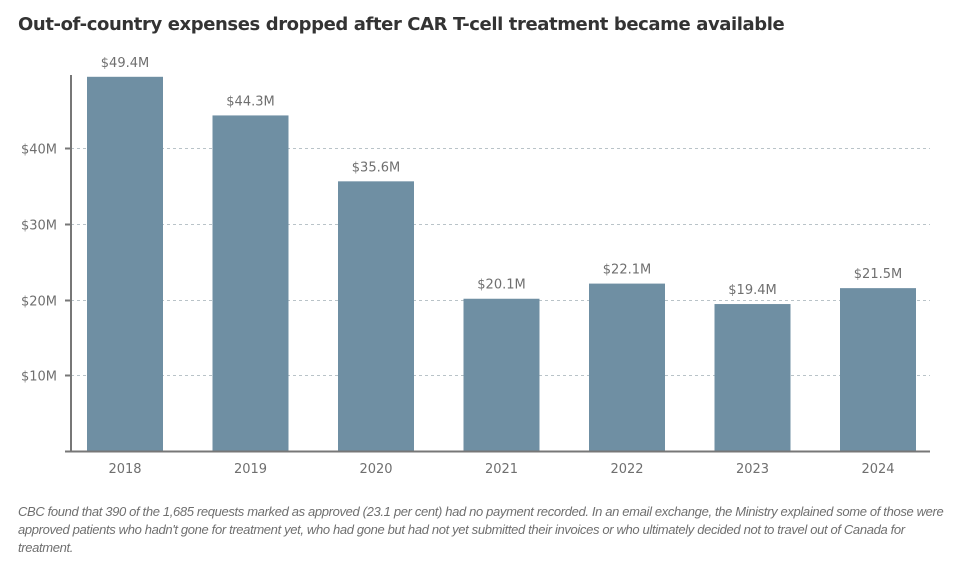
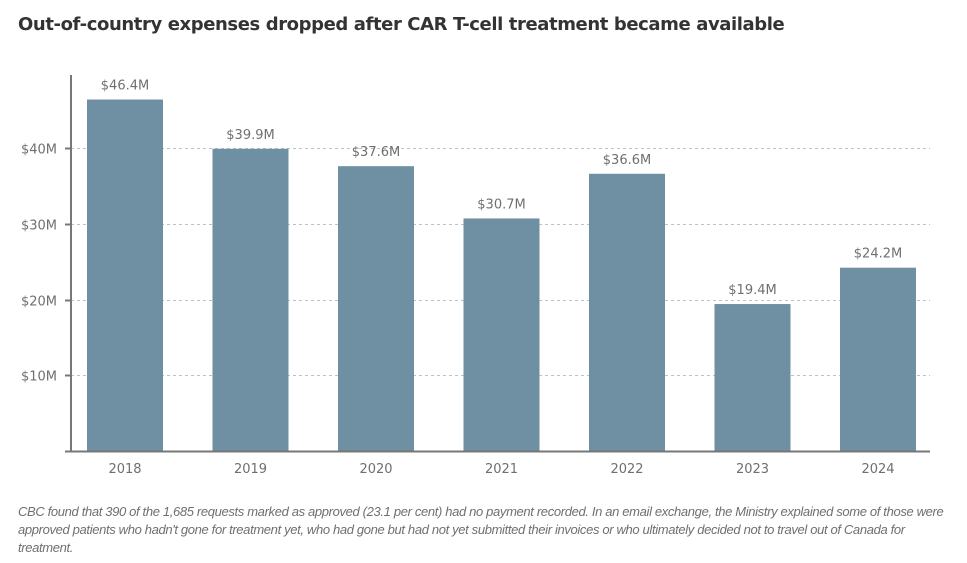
2018: $49.4M -> $46.4M
2019: $44.3M -> $39.9M
2020: $35.6M -> $37.6M
2021: $20.1M -> $30.7M
2022: $22.1M -> $36.6M
2024: $21.5M -> $24.2M
